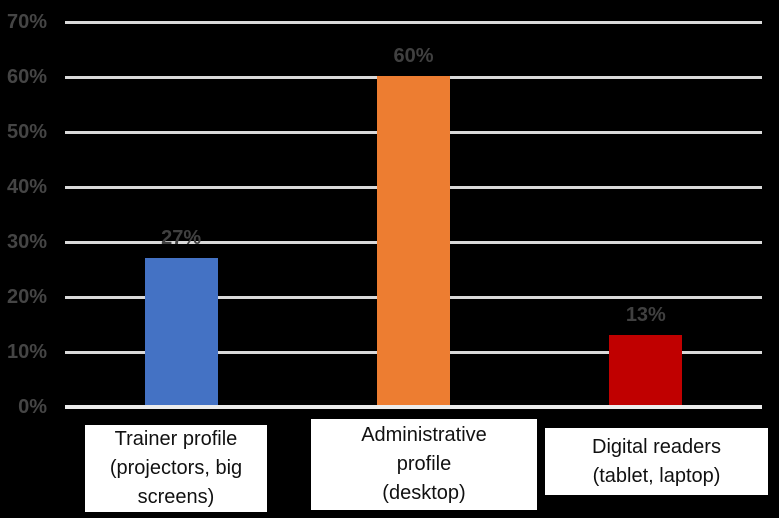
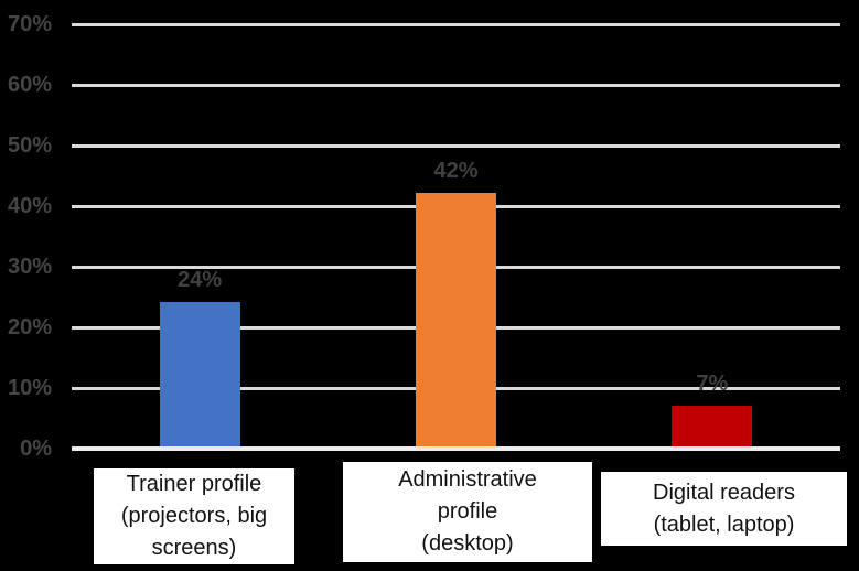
Trainer profile (projectors, big screens): 27% -> 24%
Administrative profile (desktop): 60% -> 42%
Digital readers (tablet, laptop): 13% -> 7%
